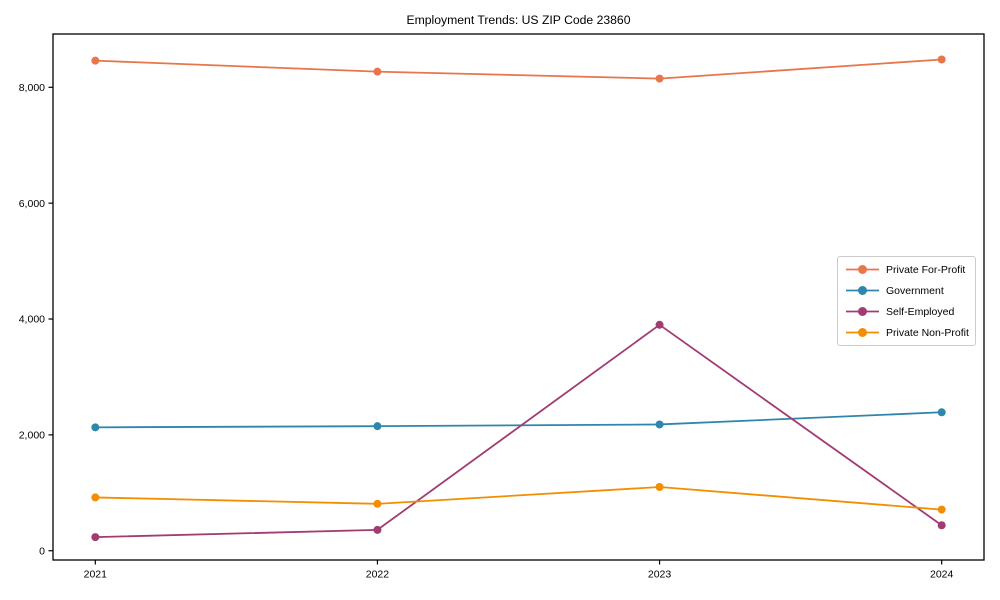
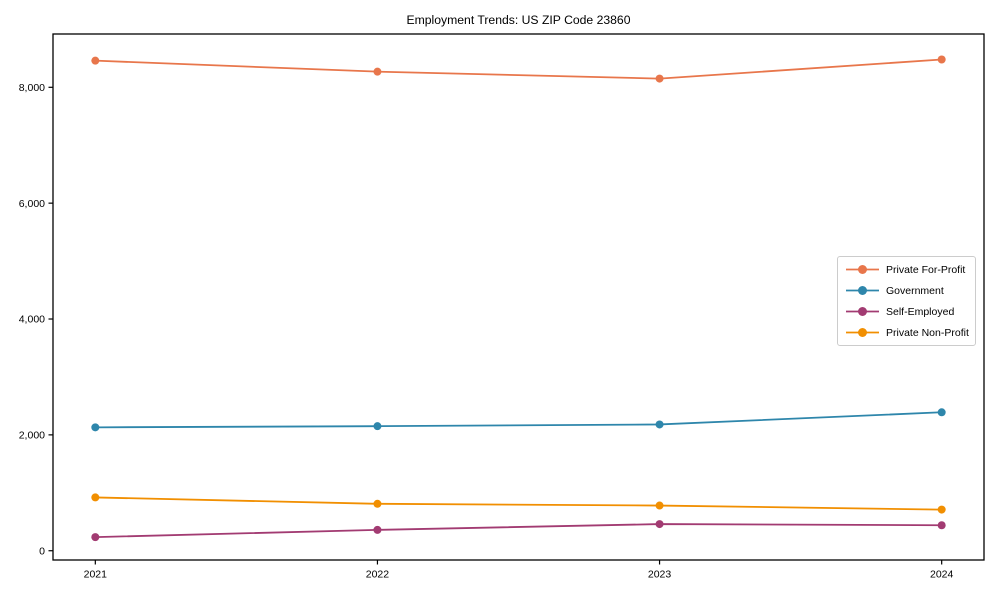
Self-Employed/2023: 3900 -> 500
Private Non-Profit/2023: 1100 -> 800
